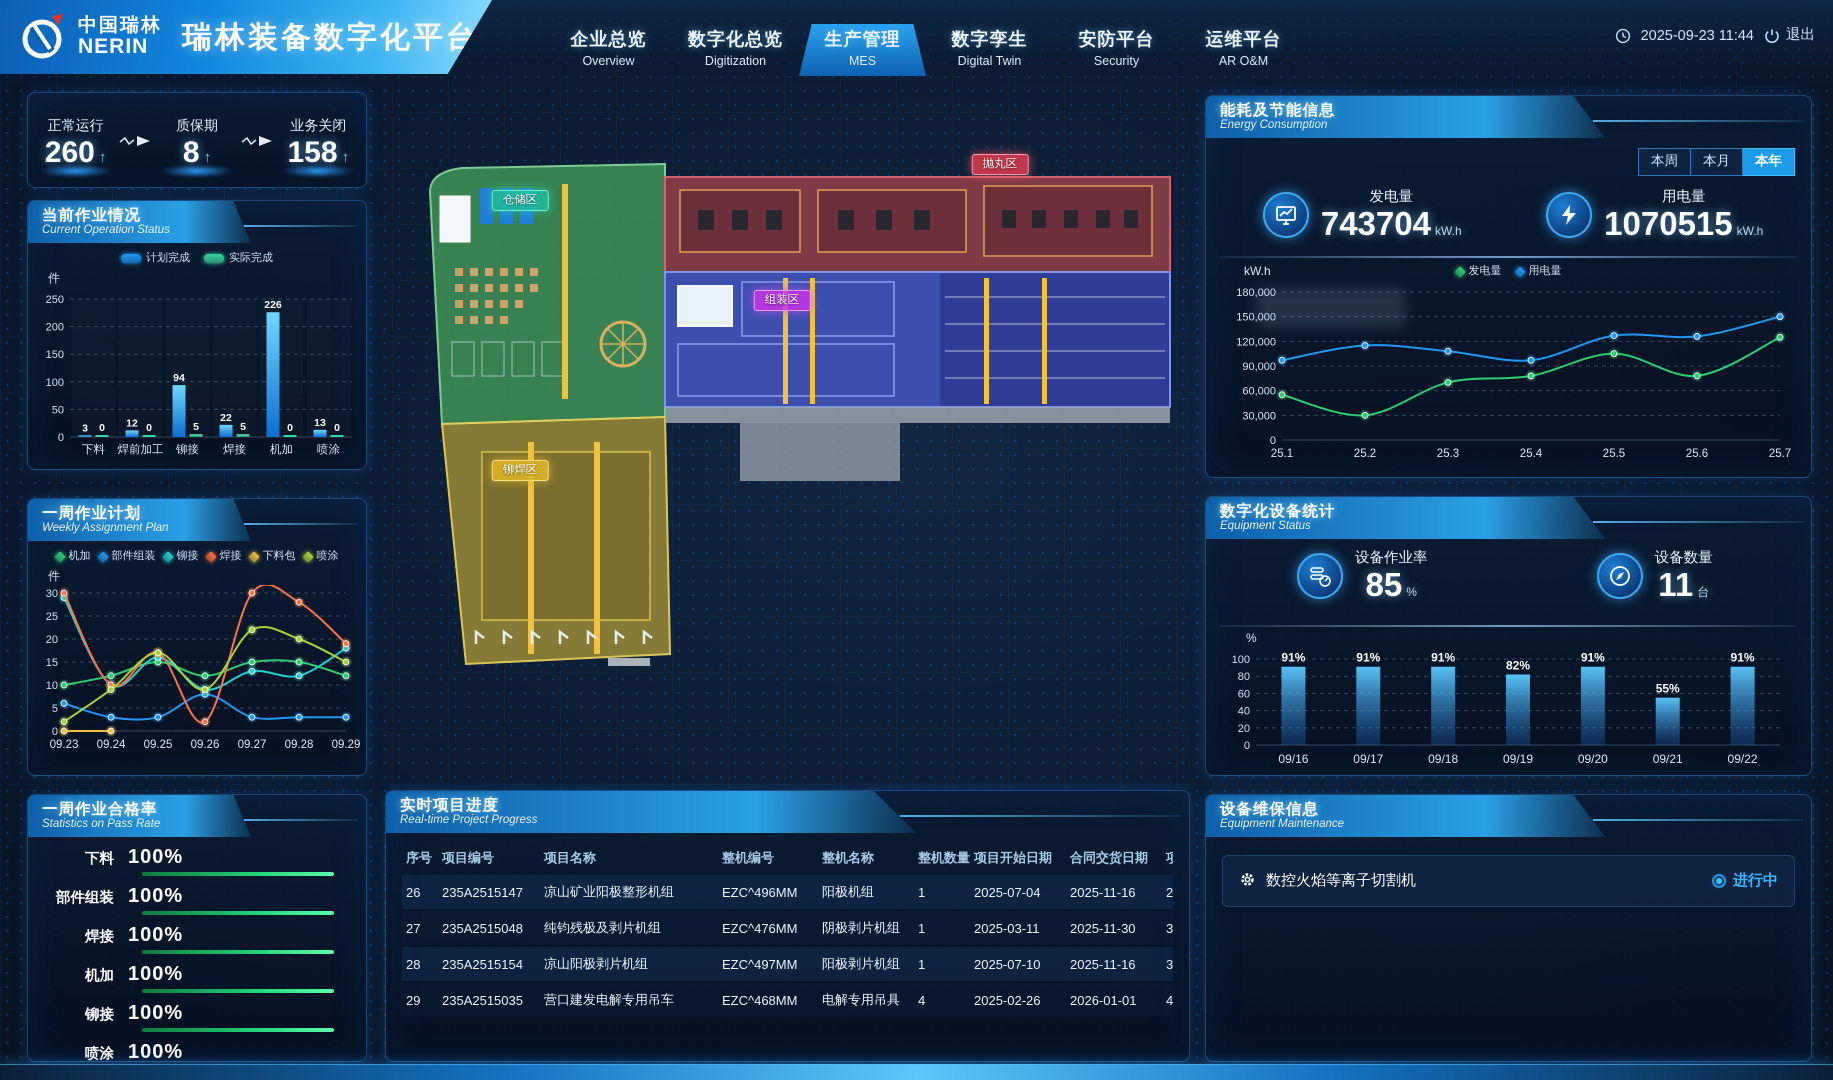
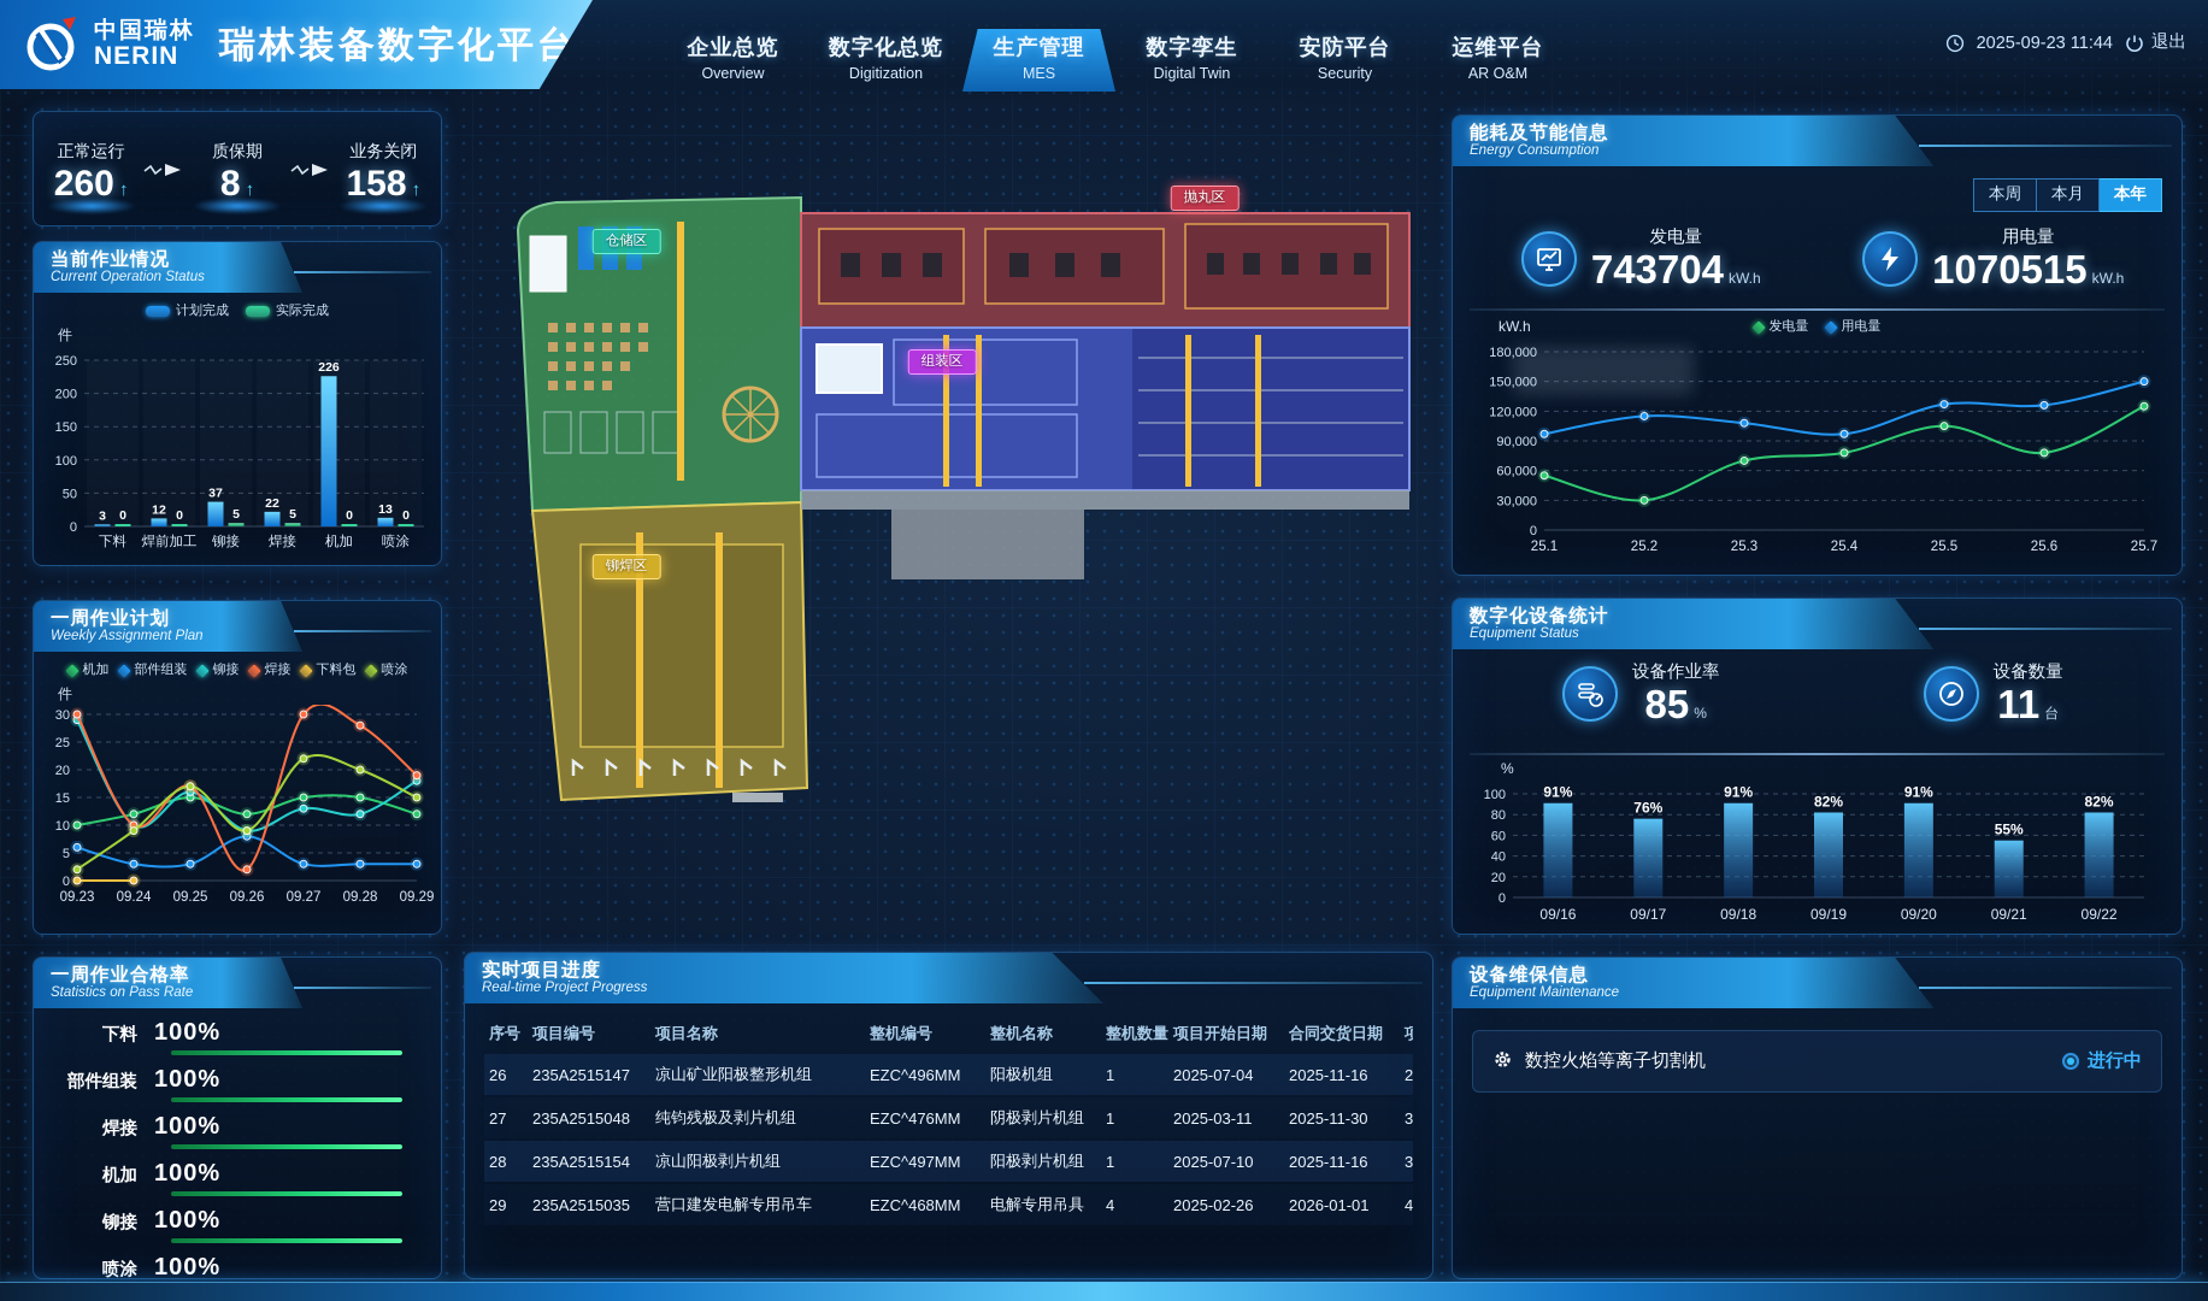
当前作业情况/计划完成/铆接: 94 -> 37
数字化设备统计/09/17: 91% -> 76%
数字化设备统计/09/22: 91% -> 82%
